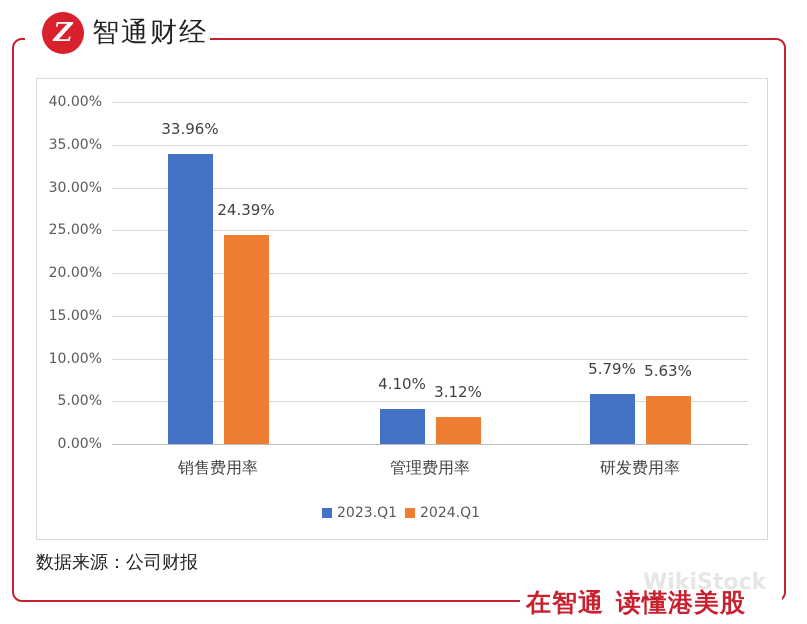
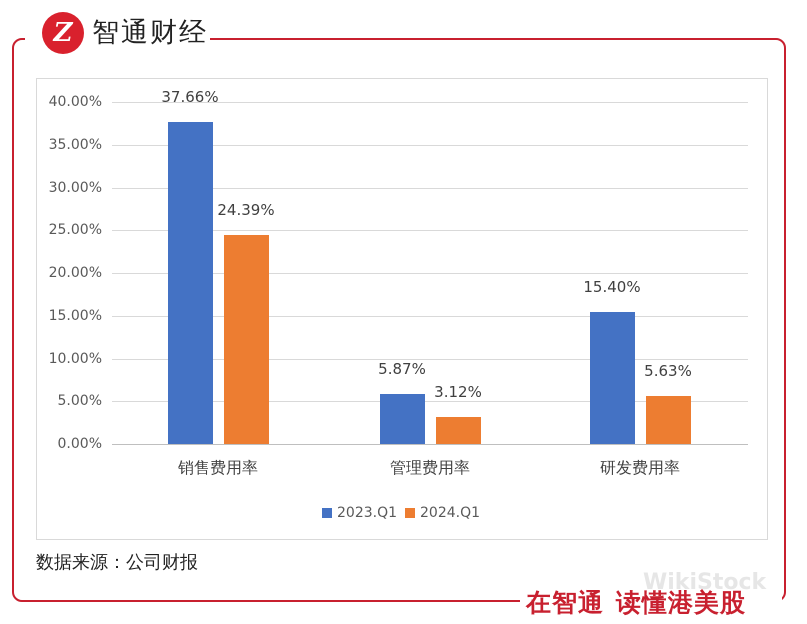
2023.Q1/销售费用率: 33.96% -> 37.66%
2023.Q1/管理费用率: 4.10% -> 5.87%
2023.Q1/研发费用率: 5.79% -> 15.40%
